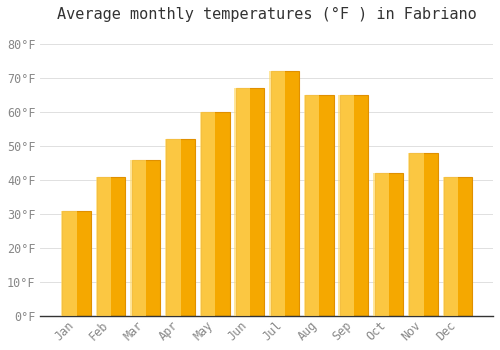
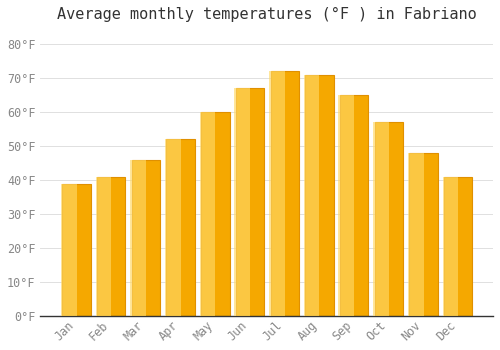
Jan: 31°F -> 39°F
Aug: 65°F -> 71°F
Oct: 42°F -> 57°F
